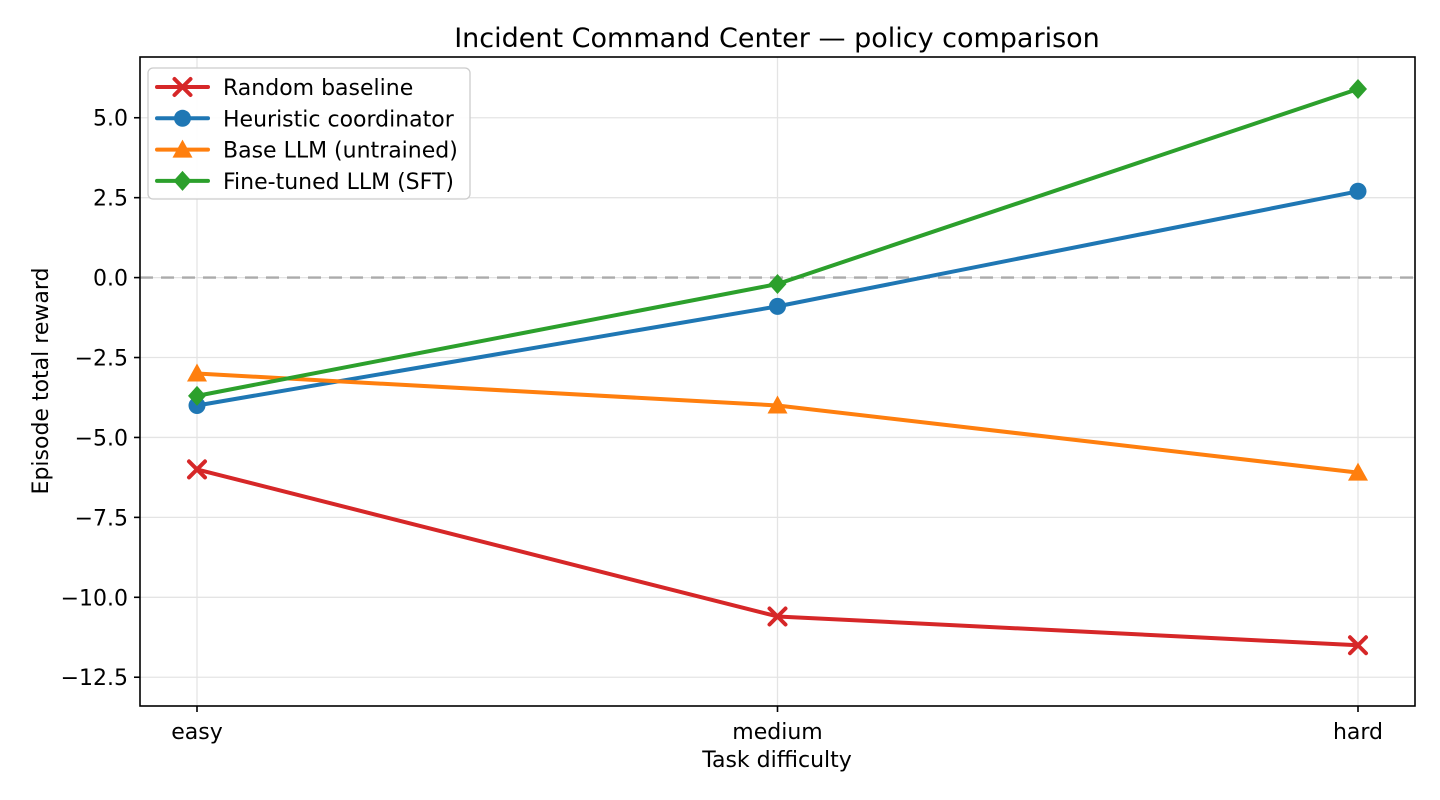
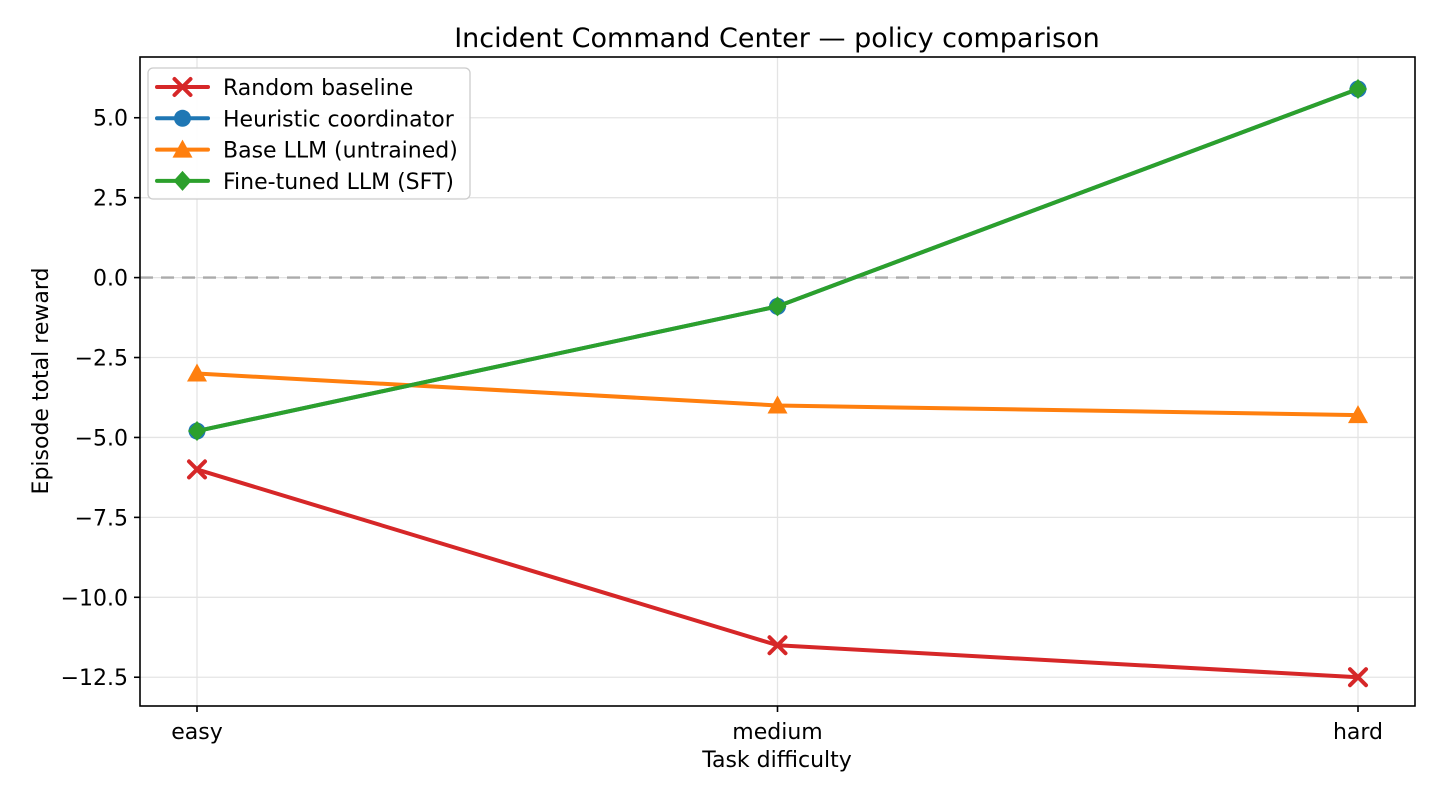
Heuristic coordinator/easy: -4.0 -> -4.8
Fine-tuned LLM (SFT)/easy: -3.7 -> -4.8
Random baseline/medium: -10.6 -> -11.5
Fine-tuned LLM (SFT)/medium: -0.2 -> -0.9
Random baseline/hard: -11.5 -> -12.5
Heuristic coordinator/hard: 2.7 -> 5.9
Base LLM (untrained)/hard: -6.1 -> -4.3
